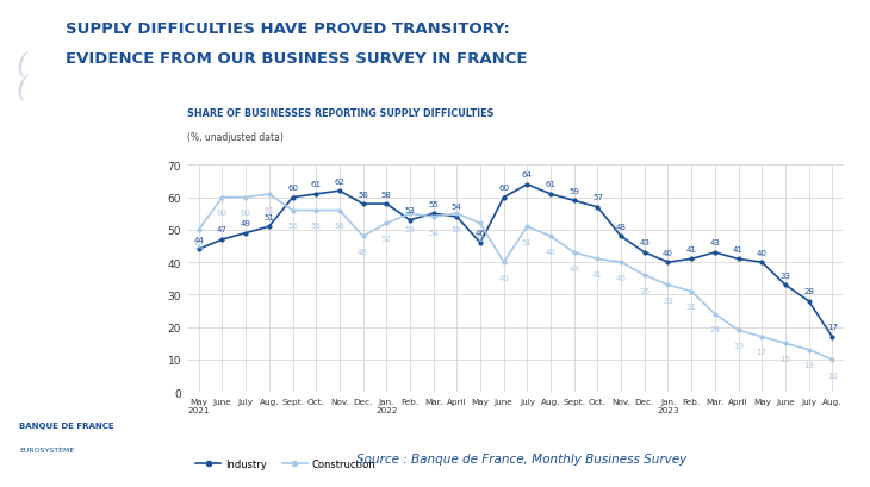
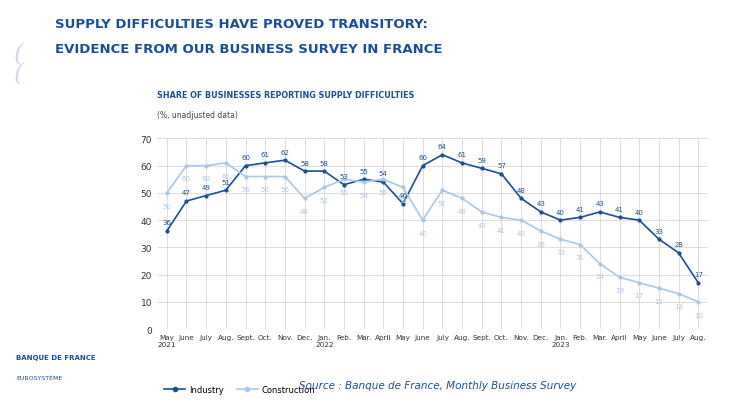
Industry/May 2021: 44 -> 36
